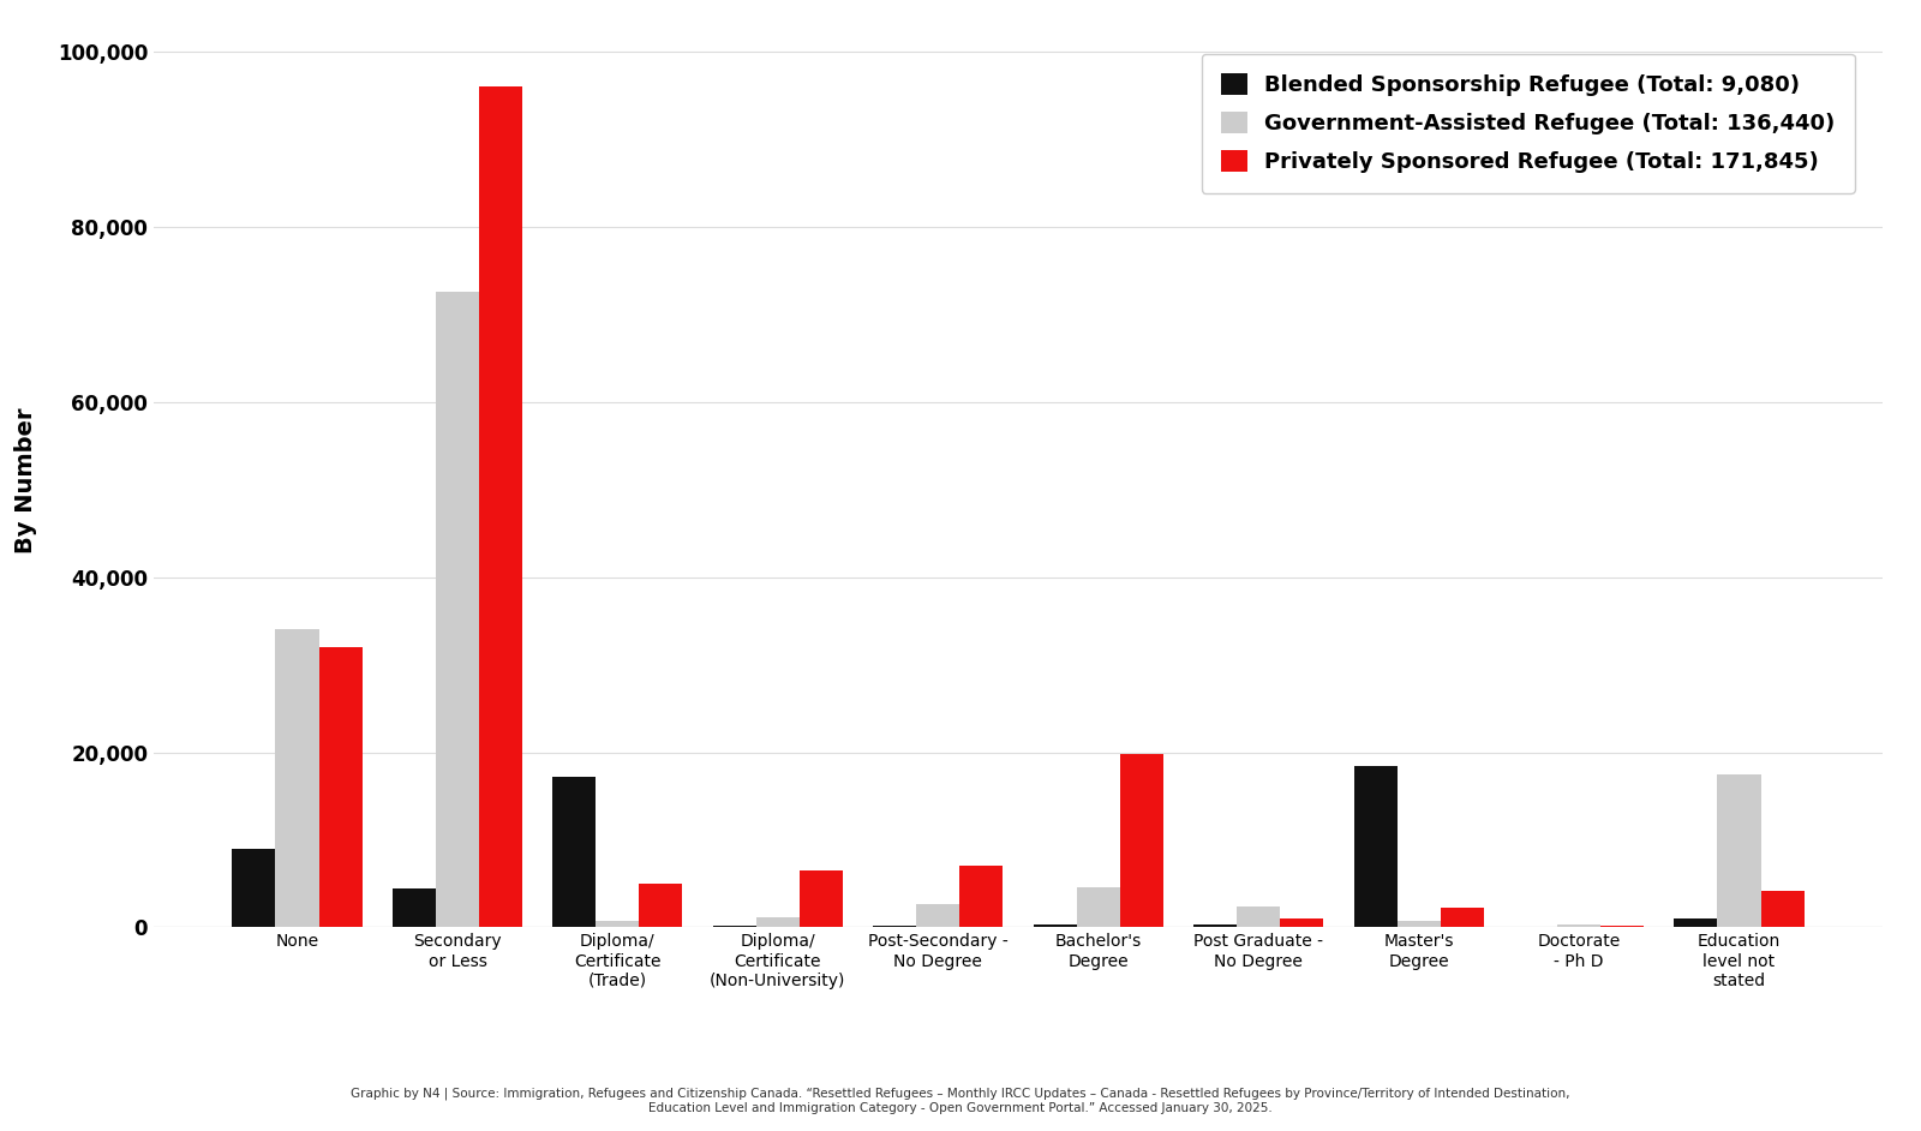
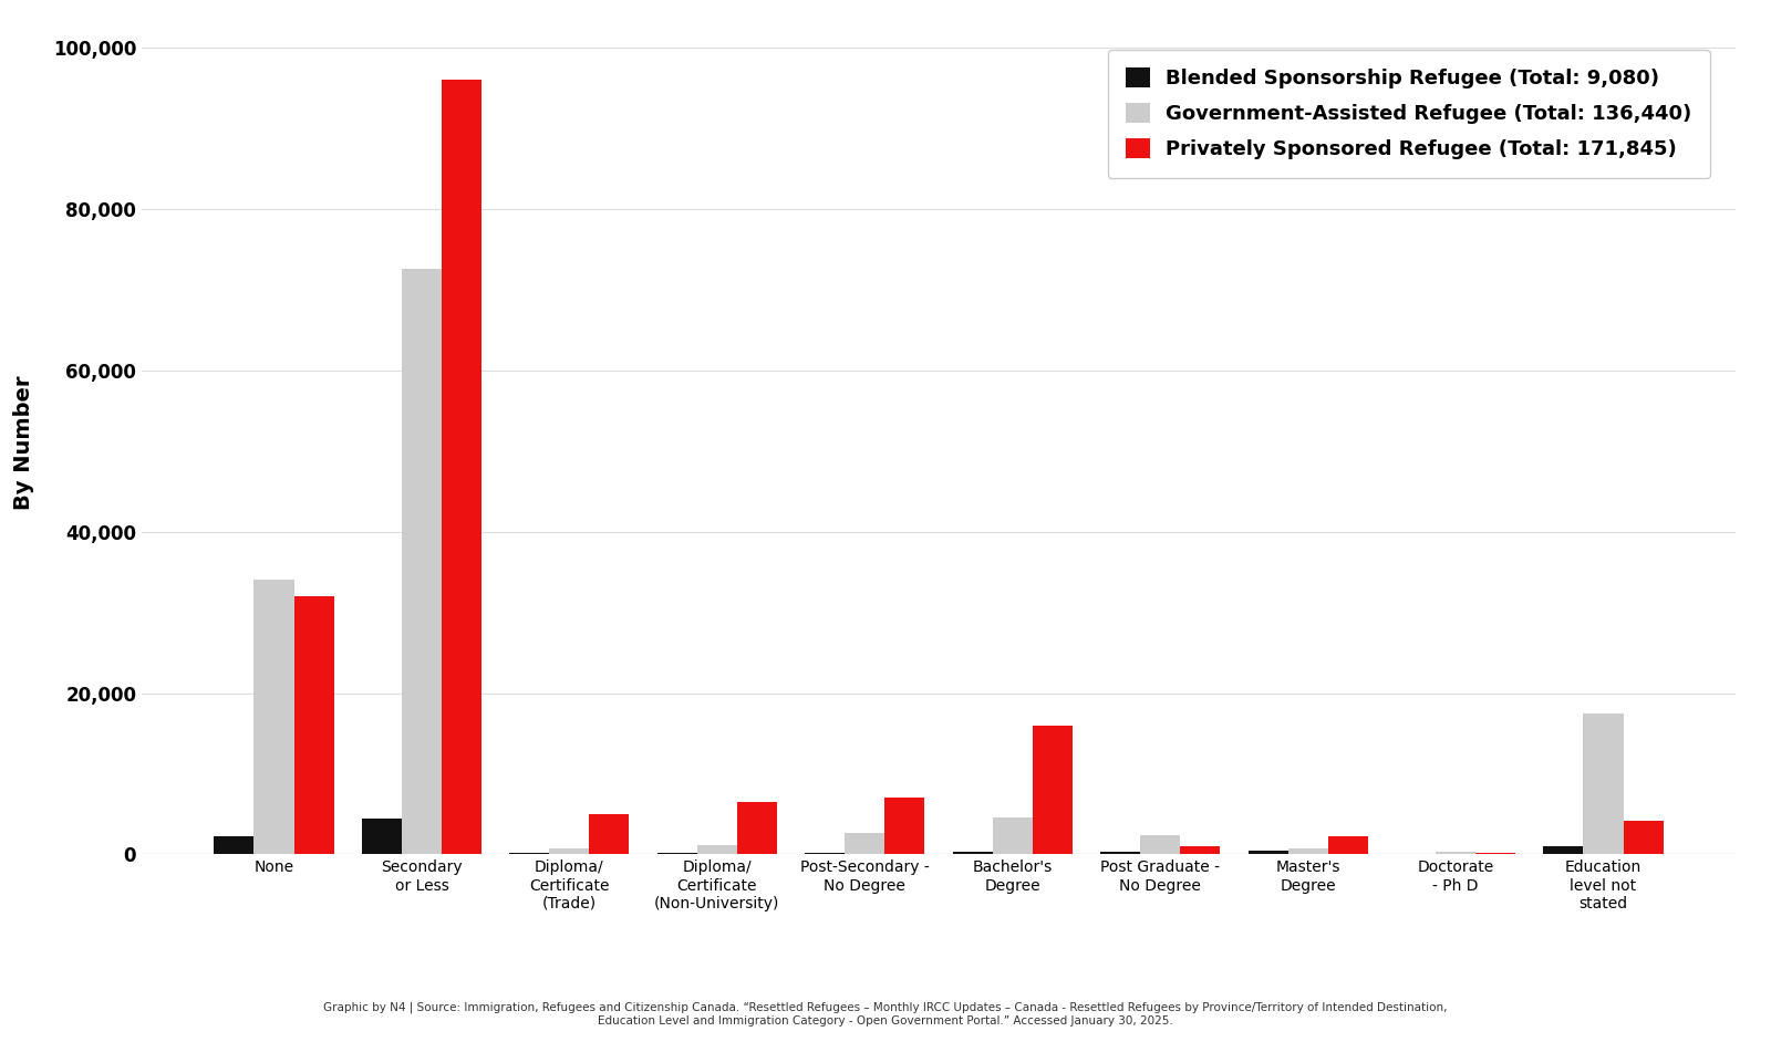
Blended Sponsorship Refugee (Total: 9,080)/None: 9,000 -> 2,200
Blended Sponsorship Refugee (Total: 9,080)/Diploma/ Certificate (Trade): 17,200 -> 100
Privately Sponsored Refugee (Total: 171,845)/Bachelor's Degree: 19,800 -> 16,000
Blended Sponsorship Refugee (Total: 9,080)/Master's Degree: 18,400 -> 500
